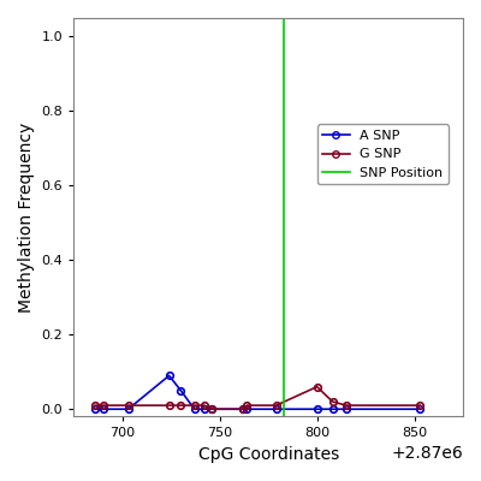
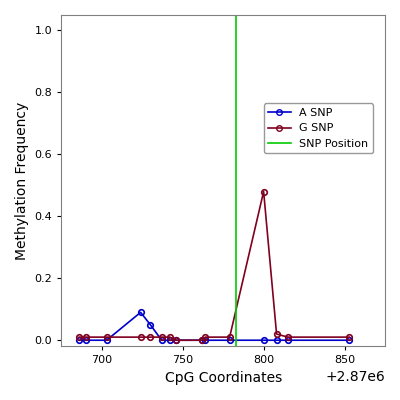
G SNP/800: 0.06 -> 0.48
